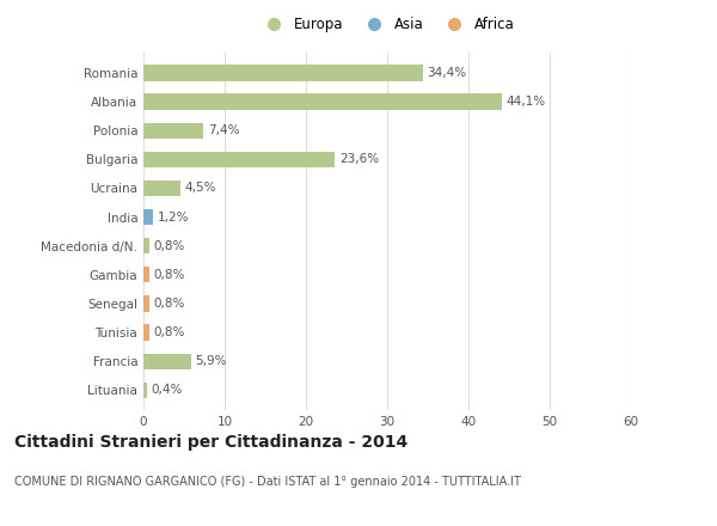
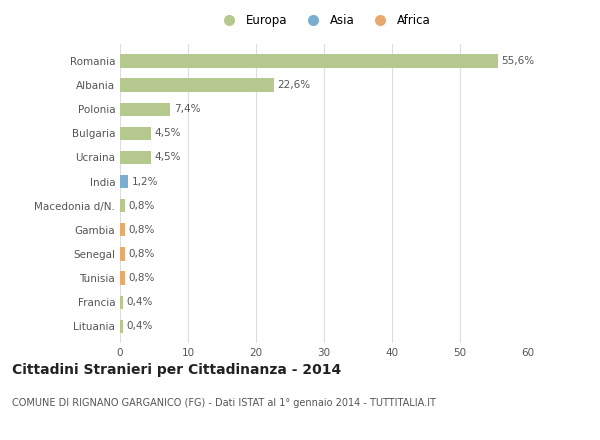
Romania: 34,4% -> 55,6%
Albania: 44,1% -> 22,6%
Bulgaria: 23,6% -> 4,5%
Francia: 5,9% -> 0,4%
